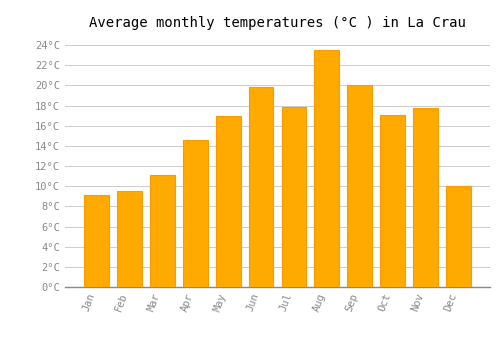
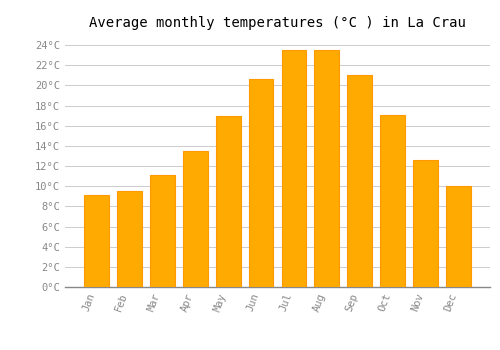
Apr: 14.6°C -> 13.5°C
Jun: 19.8°C -> 20.6°C
Jul: 17.9°C -> 23.5°C
Sep: 20.0°C -> 21.0°C
Nov: 17.8°C -> 12.6°C
